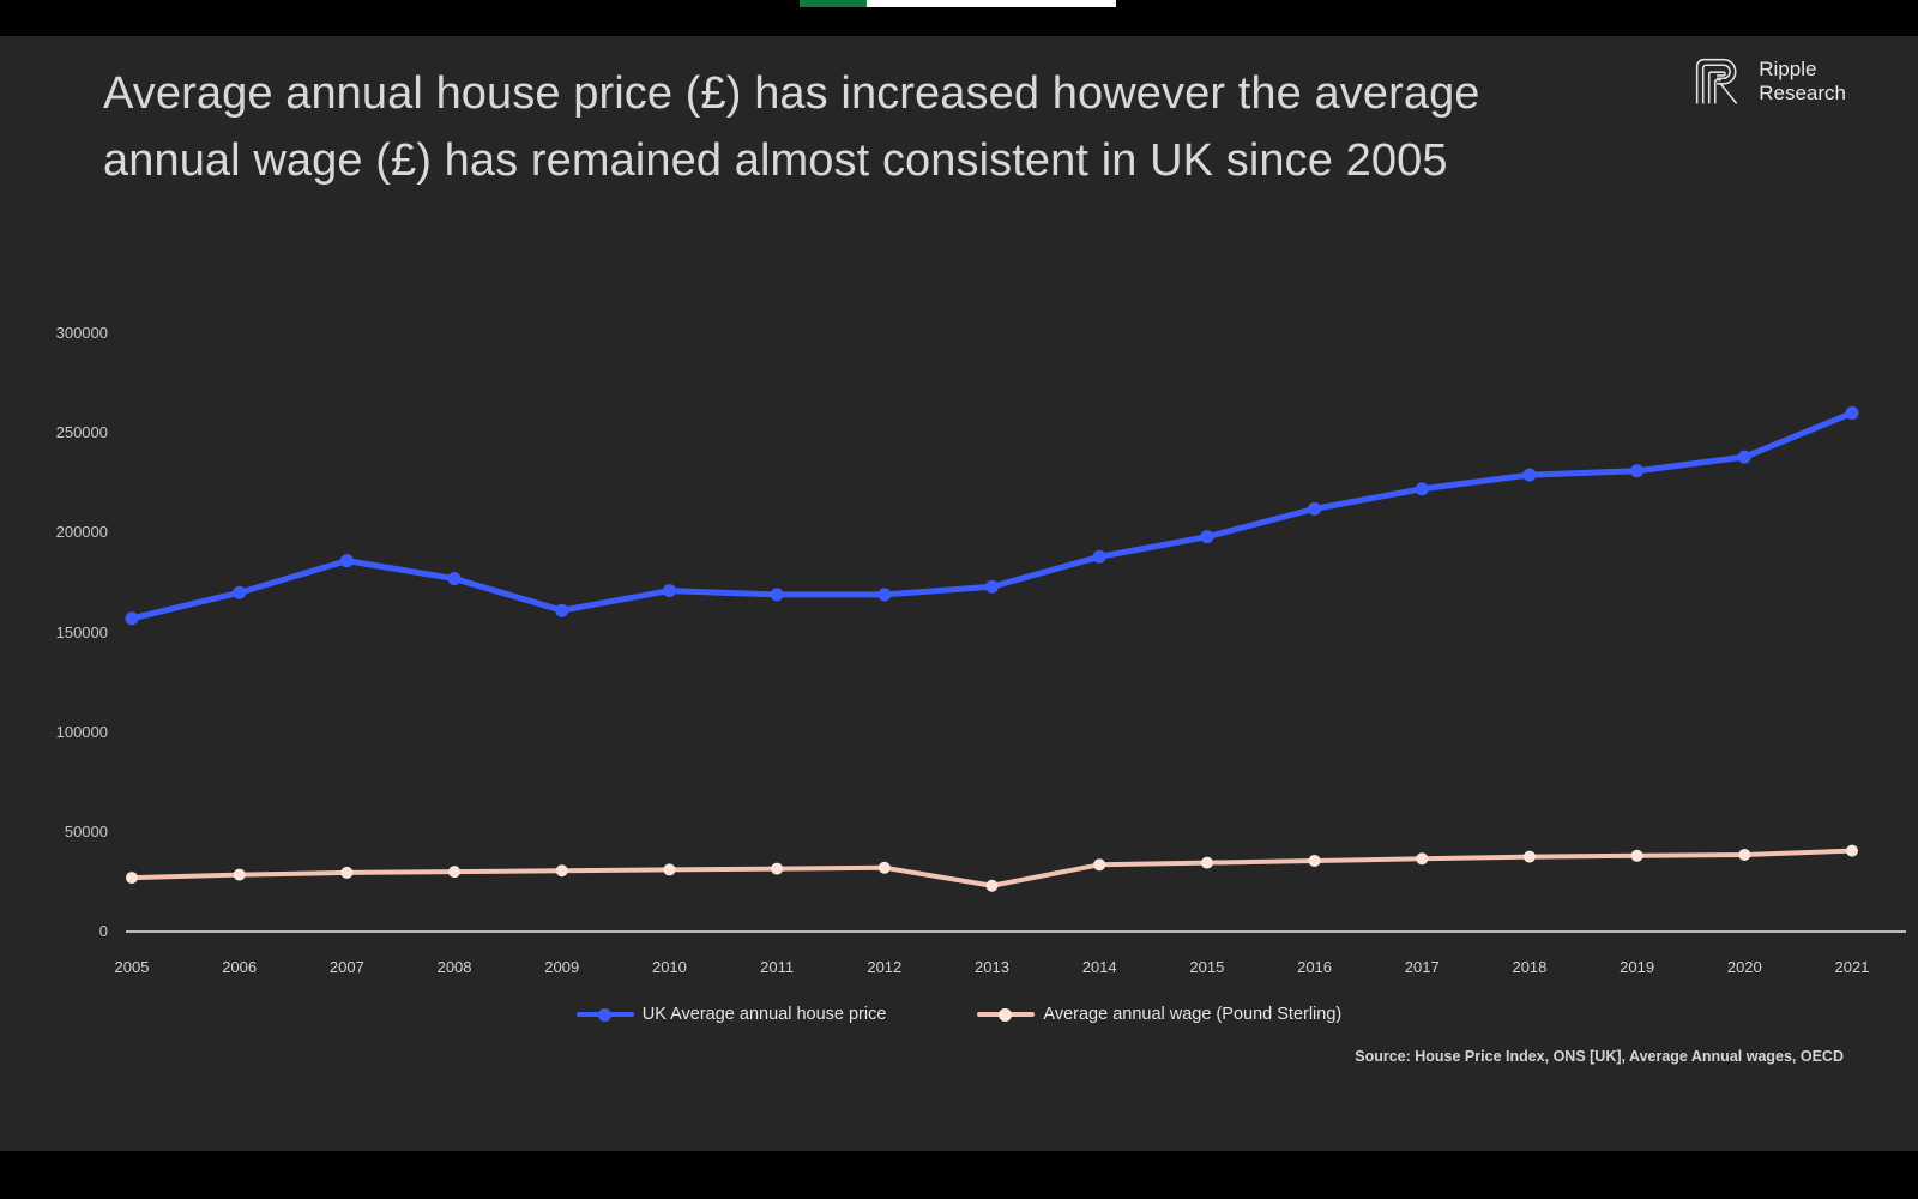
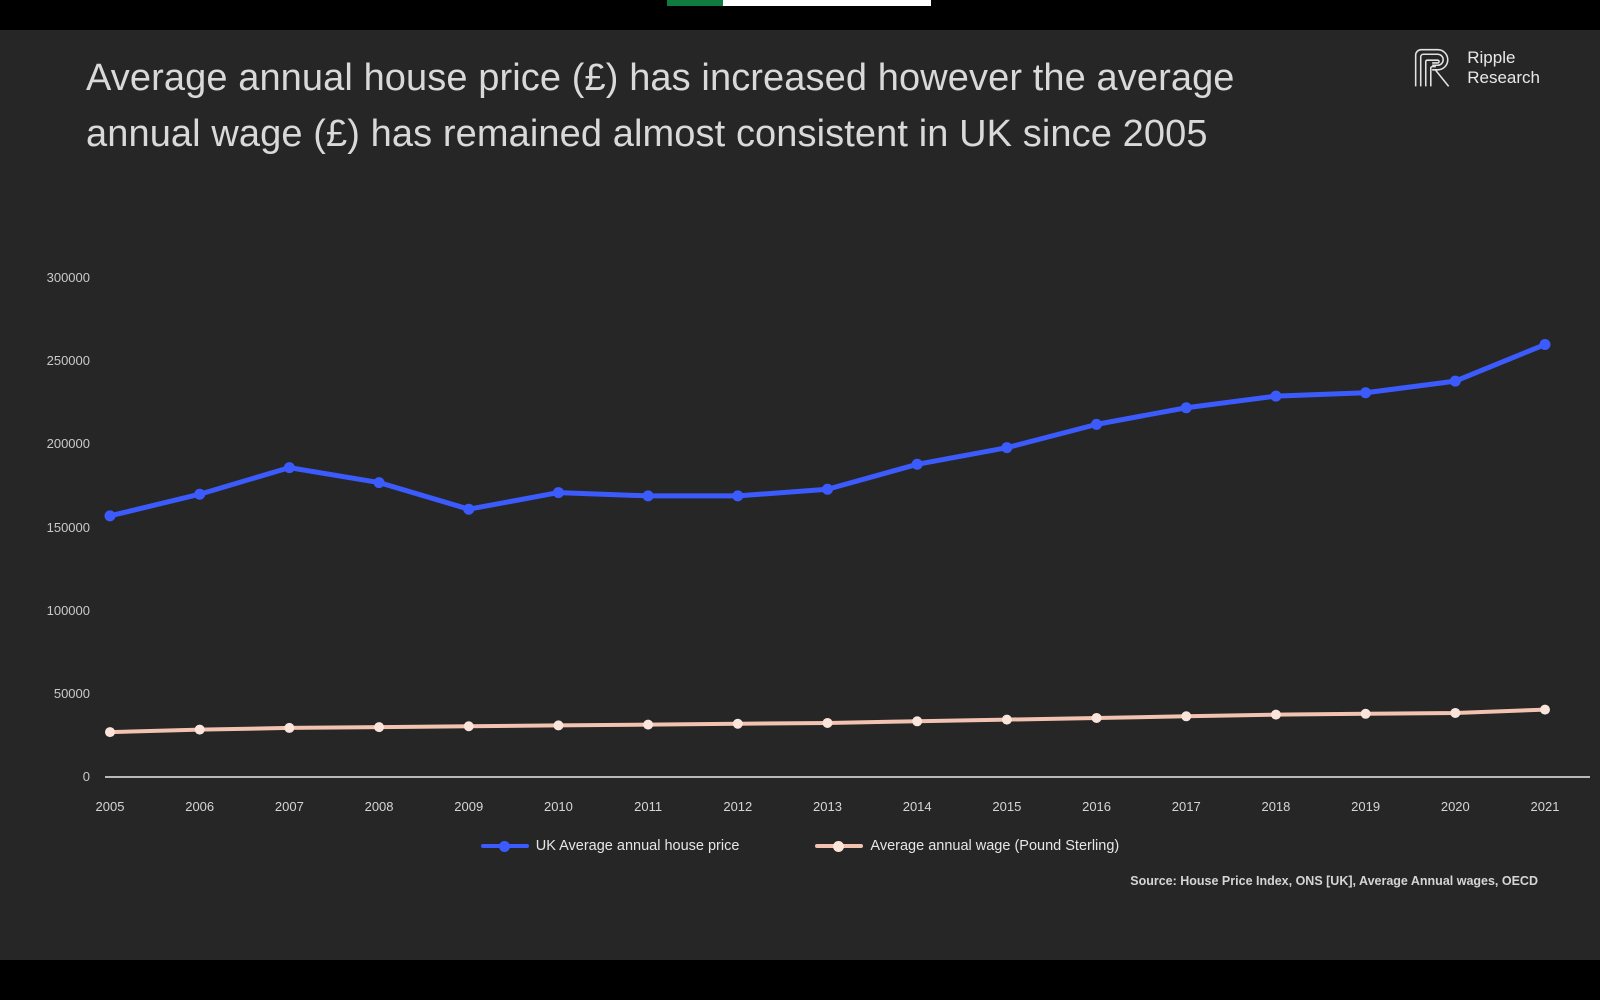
Average annual wage (Pound Sterling)/2013: 23000 -> 32000
